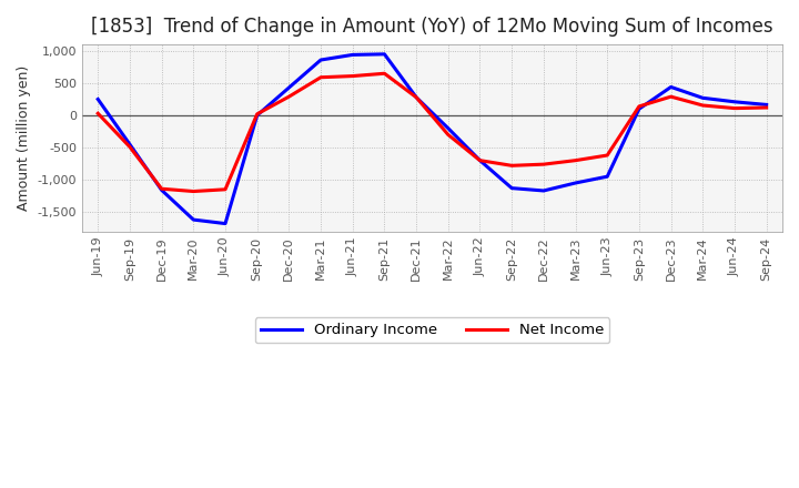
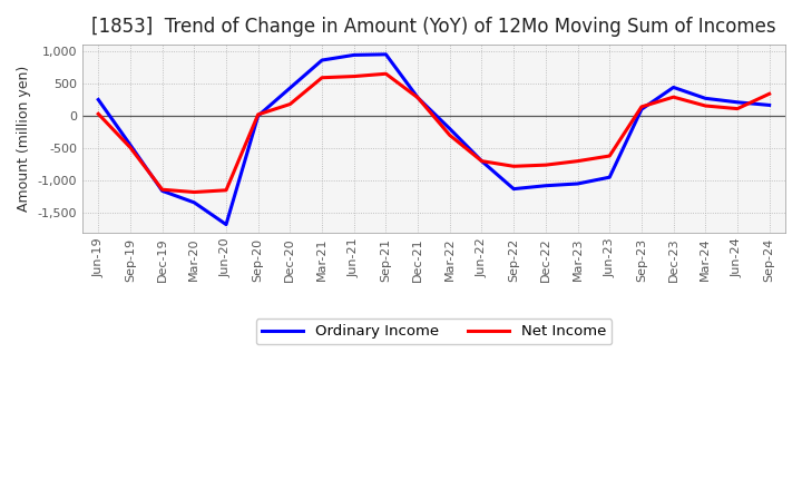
Ordinary Income/Mar-20: -1,620 -> -1,340
Net Income/Dec-20: 290 -> 180
Ordinary Income/Dec-22: -1,170 -> -1,080
Net Income/Sep-24: 120 -> 340
